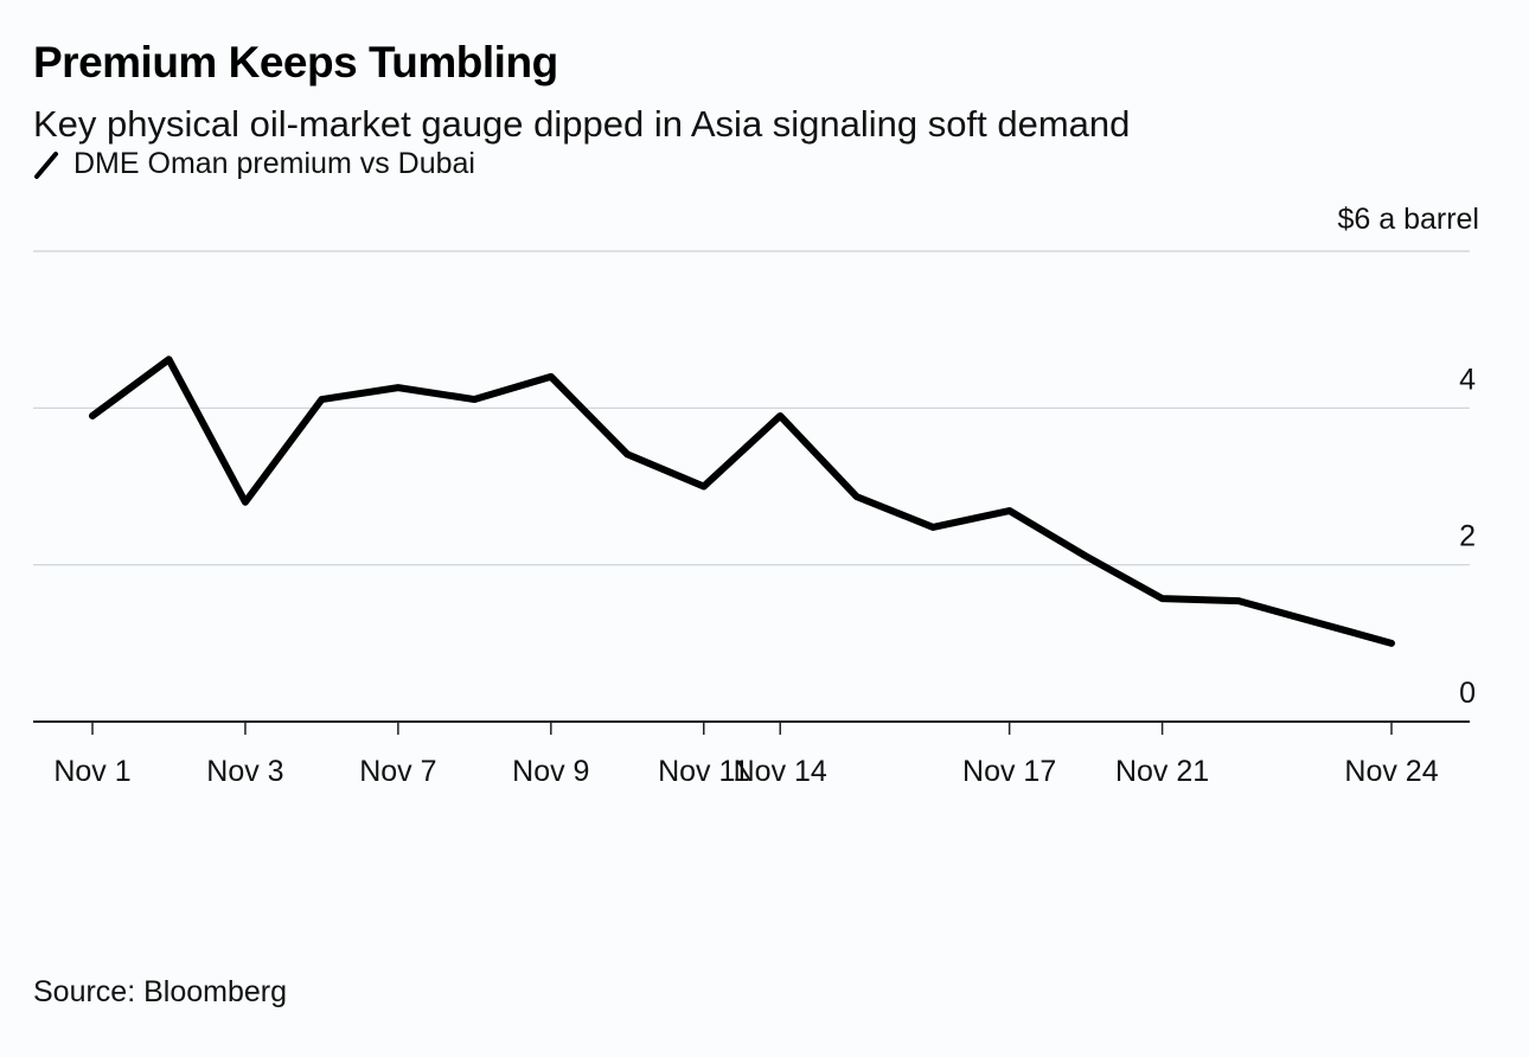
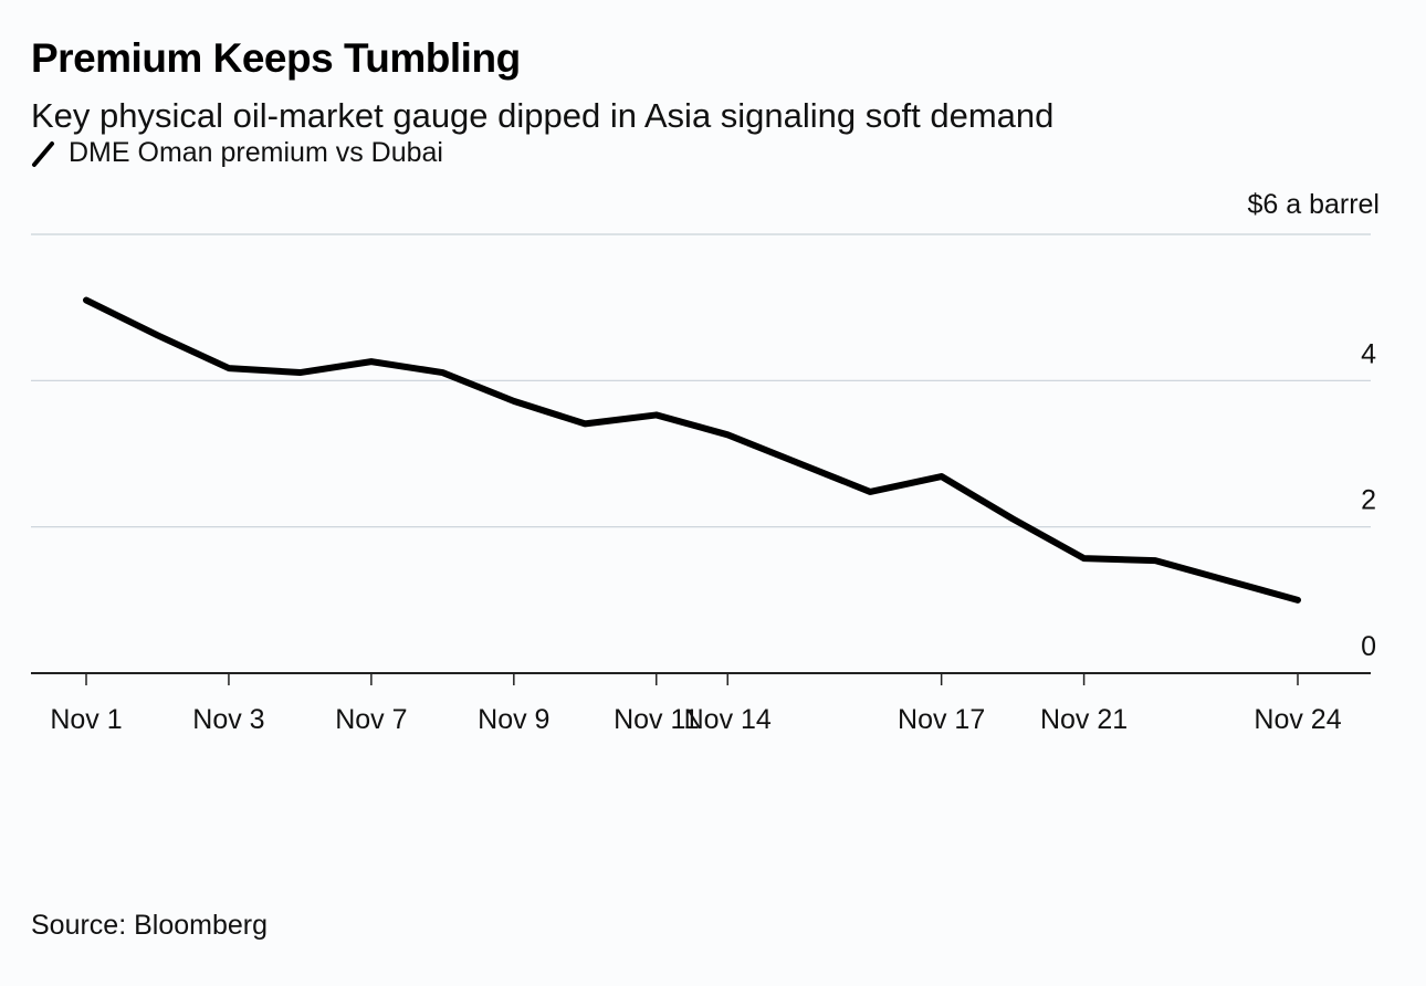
Nov 1: 3.9 -> 5.1
Nov 3: 2.8 -> 4.2
Nov 9: 4.4 -> 3.7
Nov 11: 3.0 -> 3.5
Nov 14: 3.9 -> 3.3
